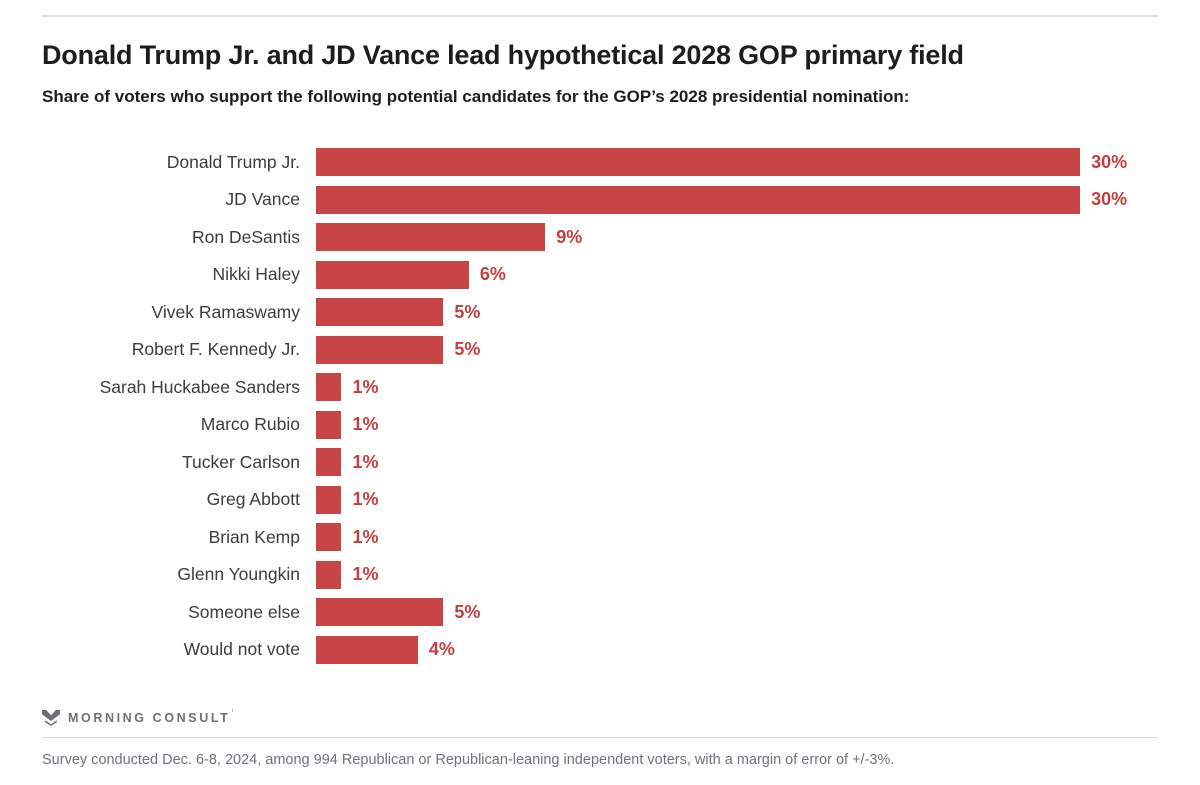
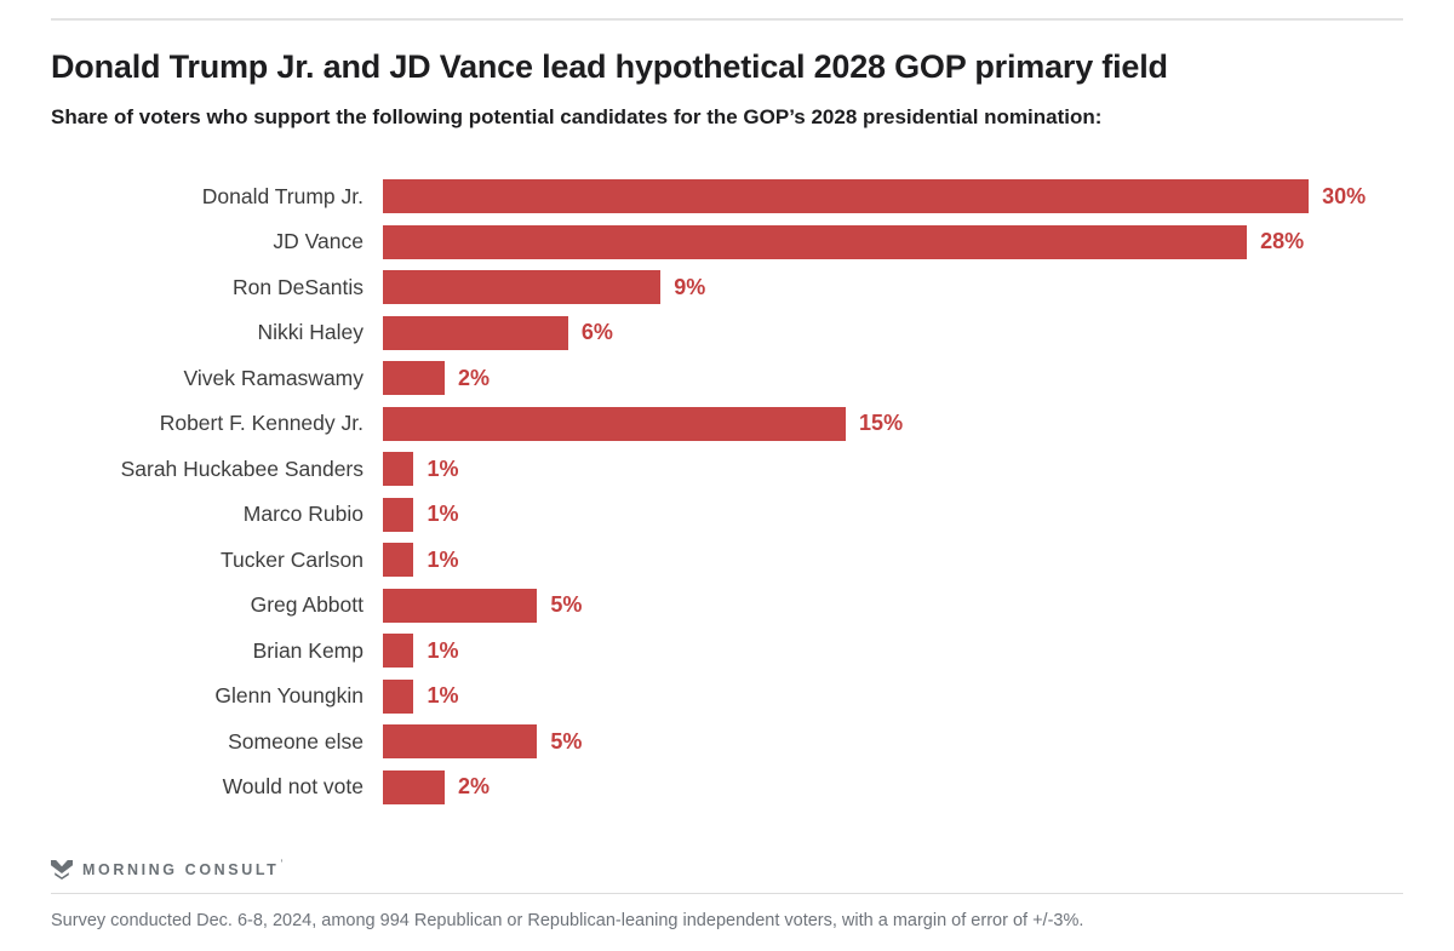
JD Vance: 30% -> 28%
Vivek Ramaswamy: 5% -> 2%
Robert F. Kennedy Jr.: 5% -> 15%
Greg Abbott: 1% -> 5%
Would not vote: 4% -> 2%
